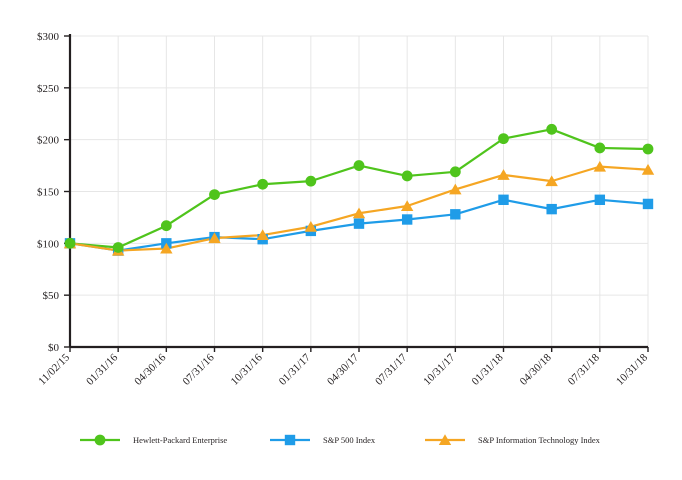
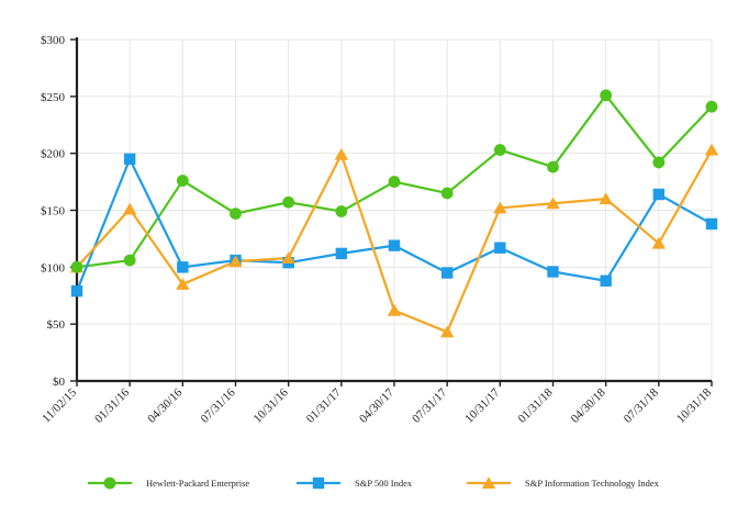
S&P 500 Index/11/02/15: $100 -> $79
Hewlett-Packard Enterprise/01/31/16: $96 -> $106
S&P 500 Index/01/31/16: $93 -> $195
S&P Information Technology Index/01/31/16: $93 -> $151
Hewlett-Packard Enterprise/04/30/16: $117 -> $176
S&P Information Technology Index/04/30/16: $95 -> $85
Hewlett-Packard Enterprise/01/31/17: $160 -> $149
S&P Information Technology Index/01/31/17: $116 -> $199
S&P Information Technology Index/04/30/17: $129 -> $62
S&P 500 Index/07/31/17: $123 -> $95
S&P Information Technology Index/07/31/17: $136 -> $43
Hewlett-Packard Enterprise/10/31/17: $169 -> $203
S&P 500 Index/10/31/17: $128 -> $117
Hewlett-Packard Enterprise/01/31/18: $201 -> $188
S&P 500 Index/01/31/18: $142 -> $96
S&P Information Technology Index/01/31/18: $166 -> $156
Hewlett-Packard Enterprise/04/30/18: $210 -> $251
S&P 500 Index/04/30/18: $133 -> $88
S&P 500 Index/07/31/18: $142 -> $164
S&P Information Technology Index/07/31/18: $174 -> $121
Hewlett-Packard Enterprise/10/31/18: $191 -> $241
S&P Information Technology Index/10/31/18: $171 -> $203
